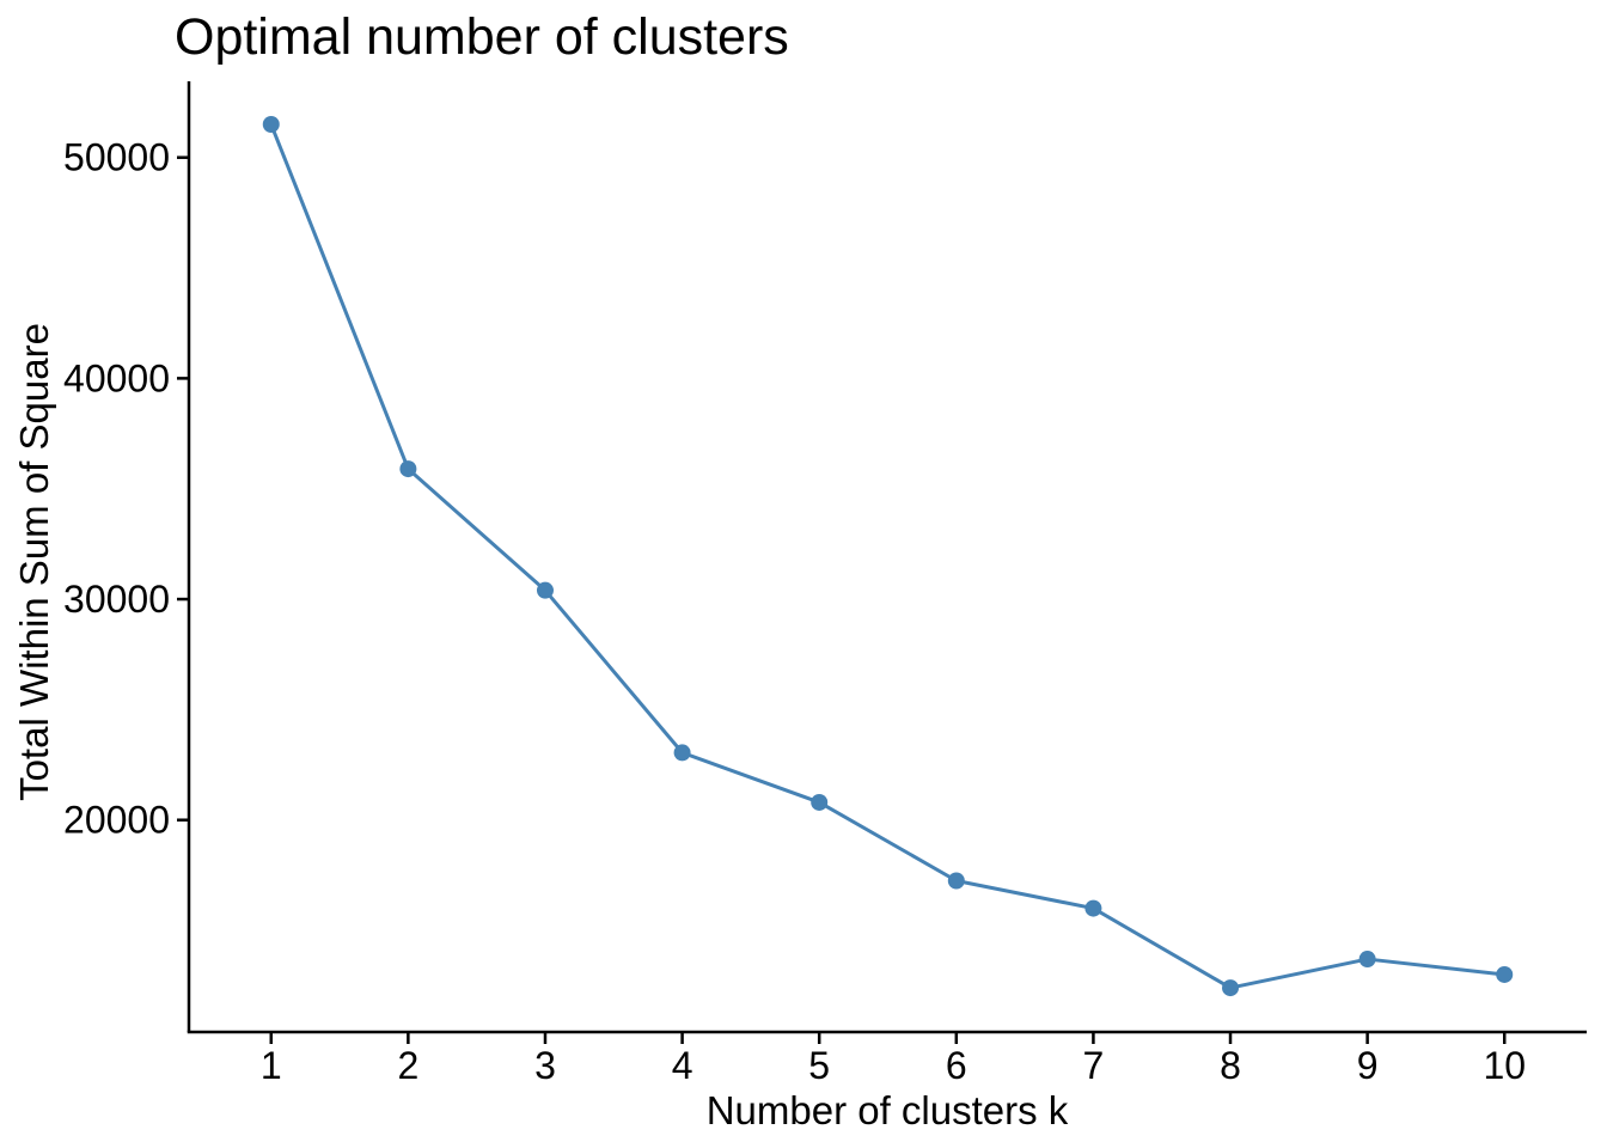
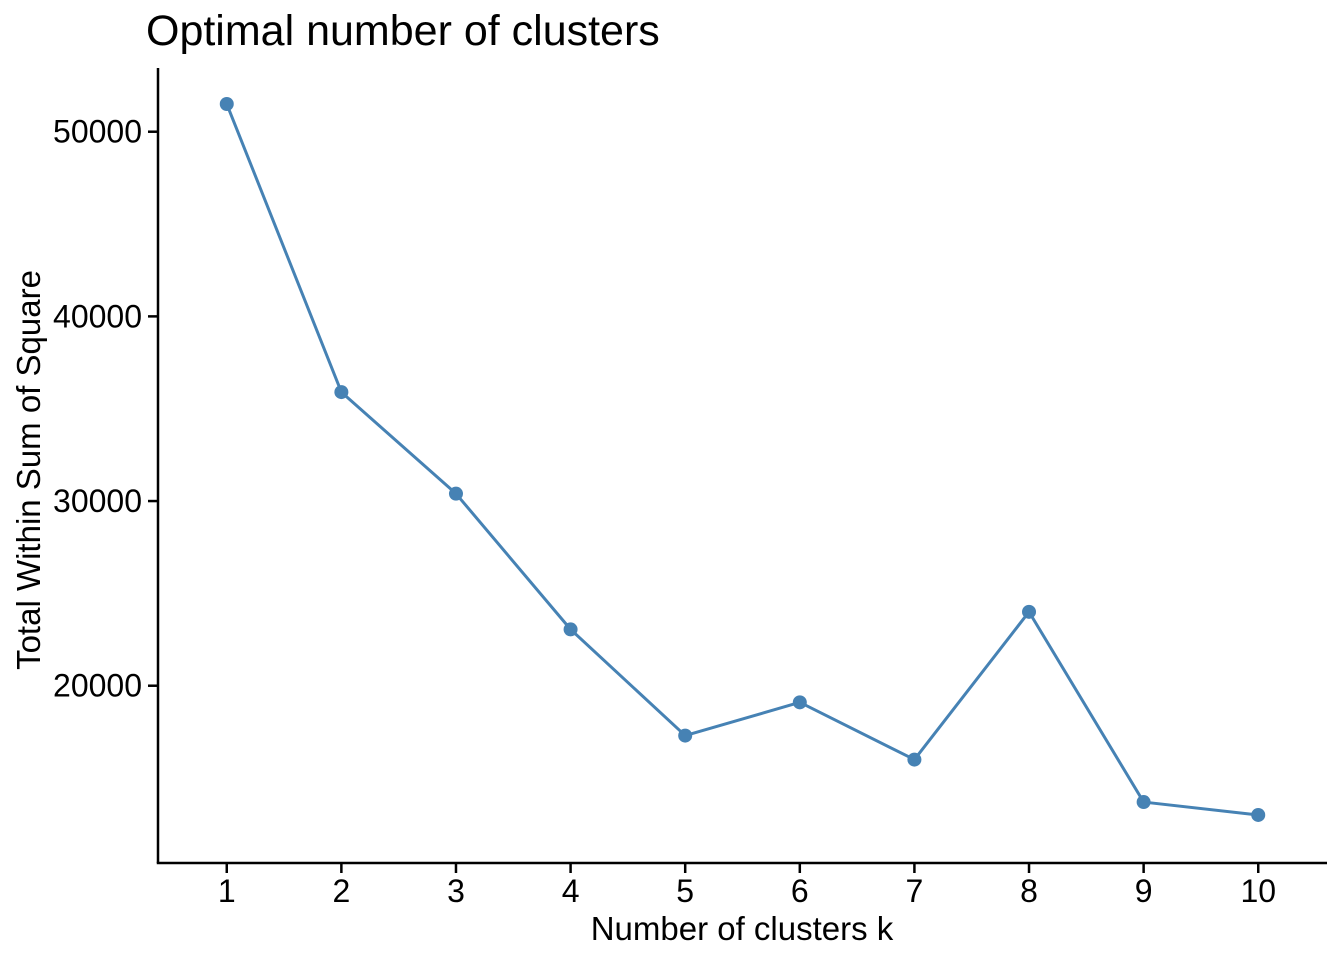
5: 20800 -> 17300
6: 17200 -> 19100
8: 12400 -> 24000
